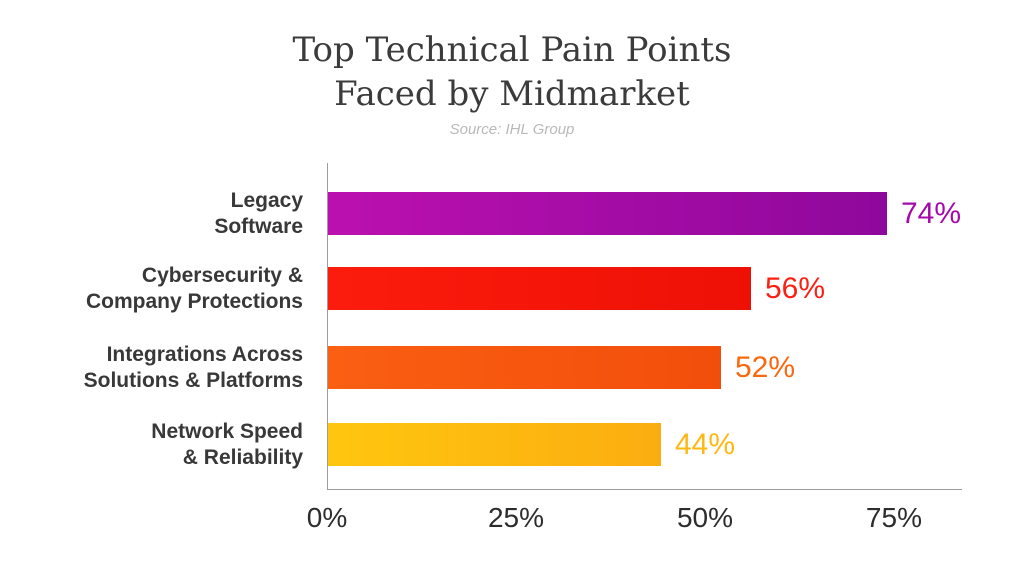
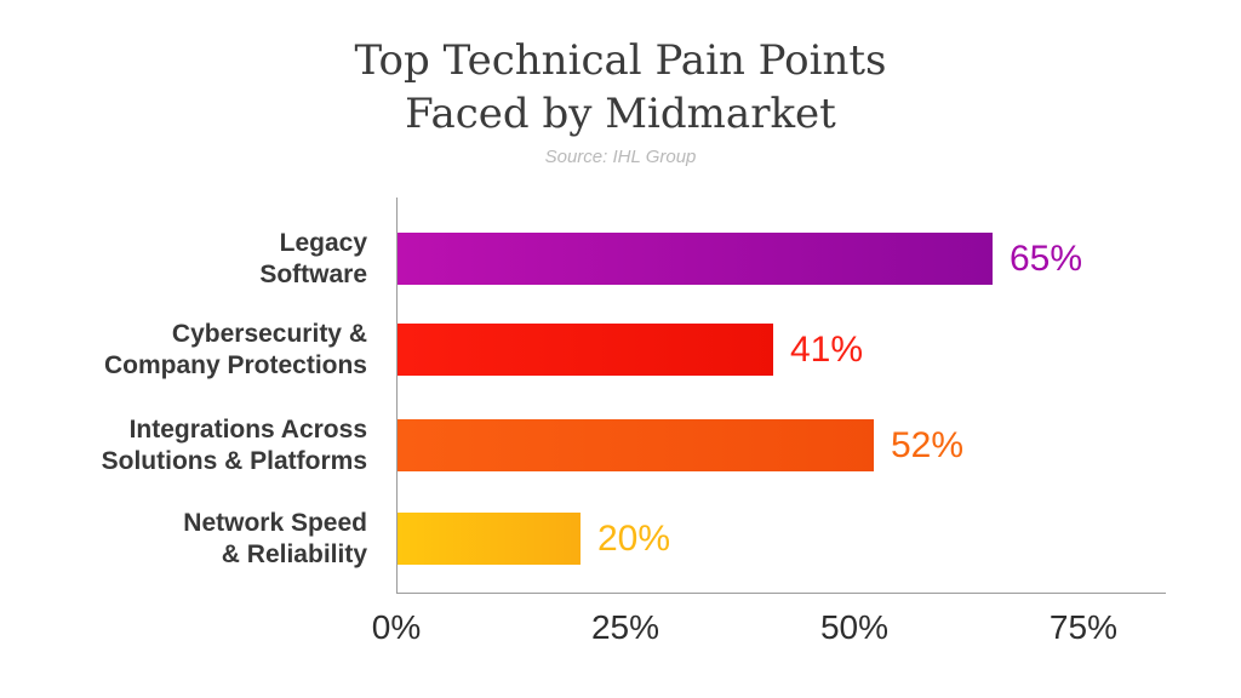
Legacy Software: 74% -> 65%
Cybersecurity & Company Protections: 56% -> 41%
Network Speed & Reliability: 44% -> 20%
